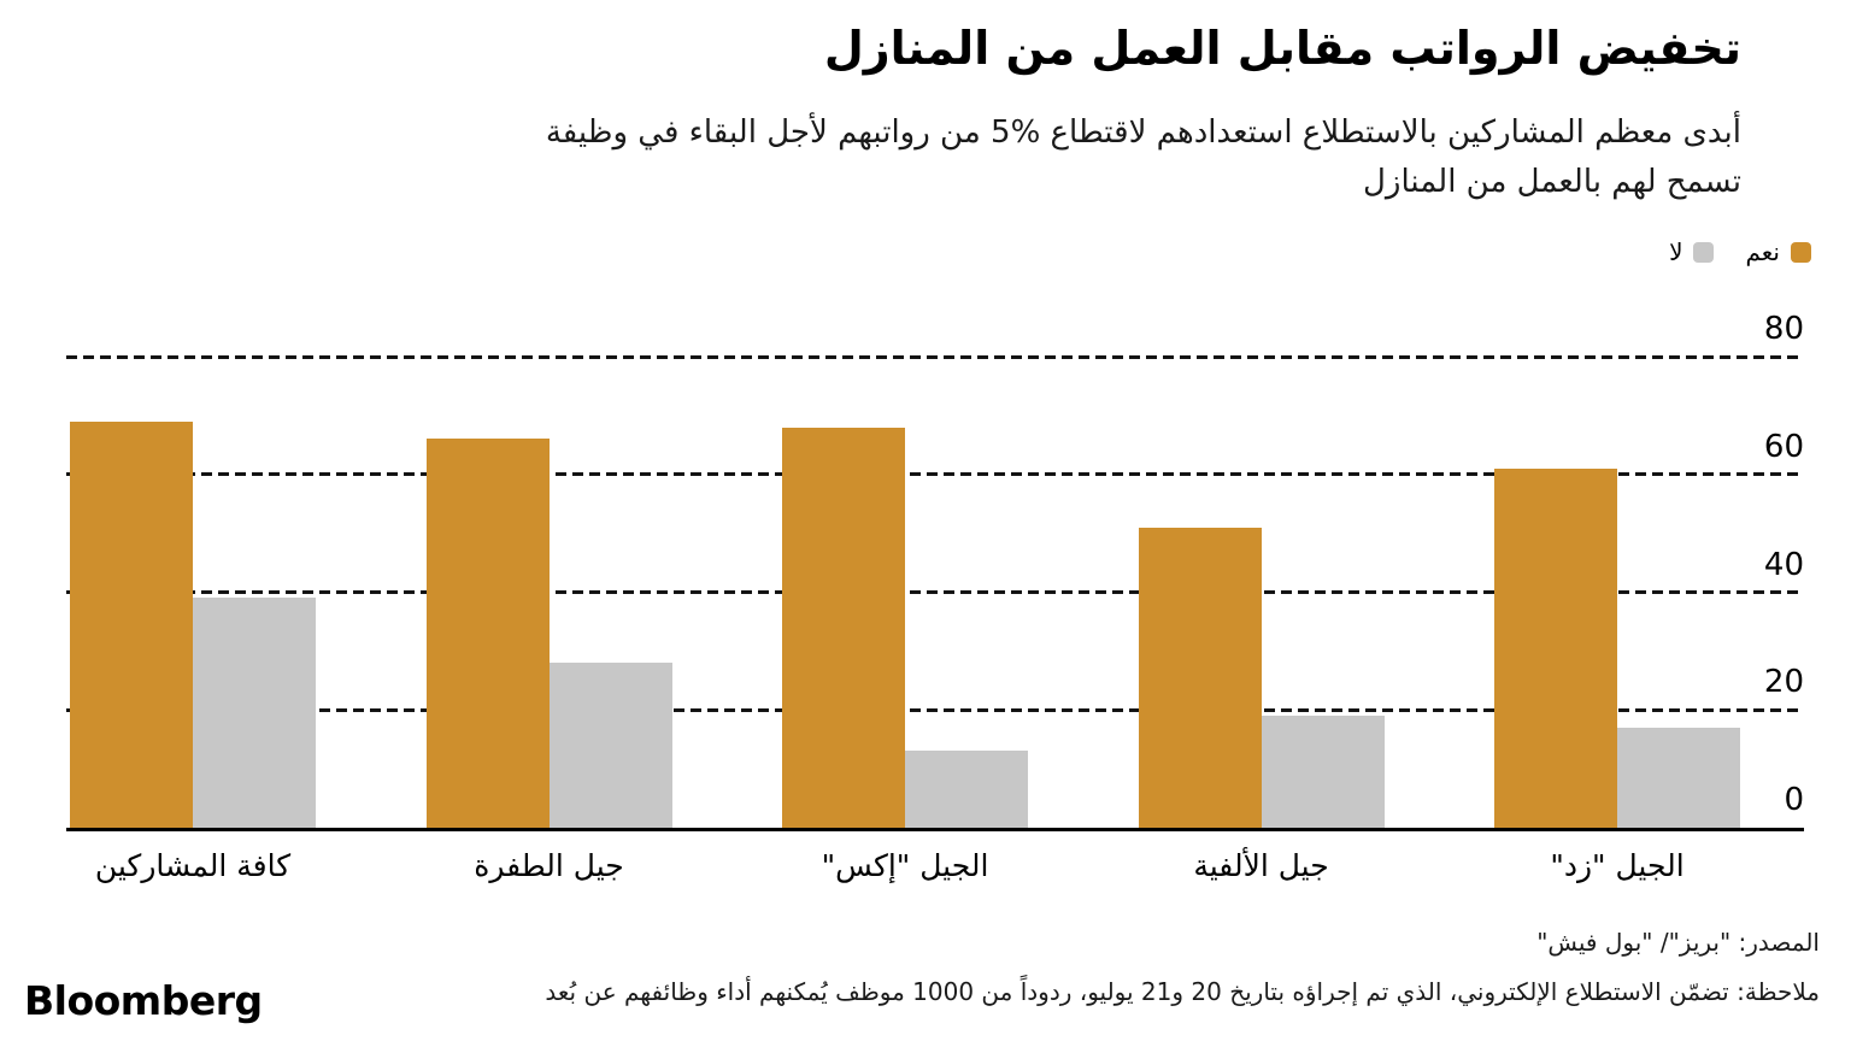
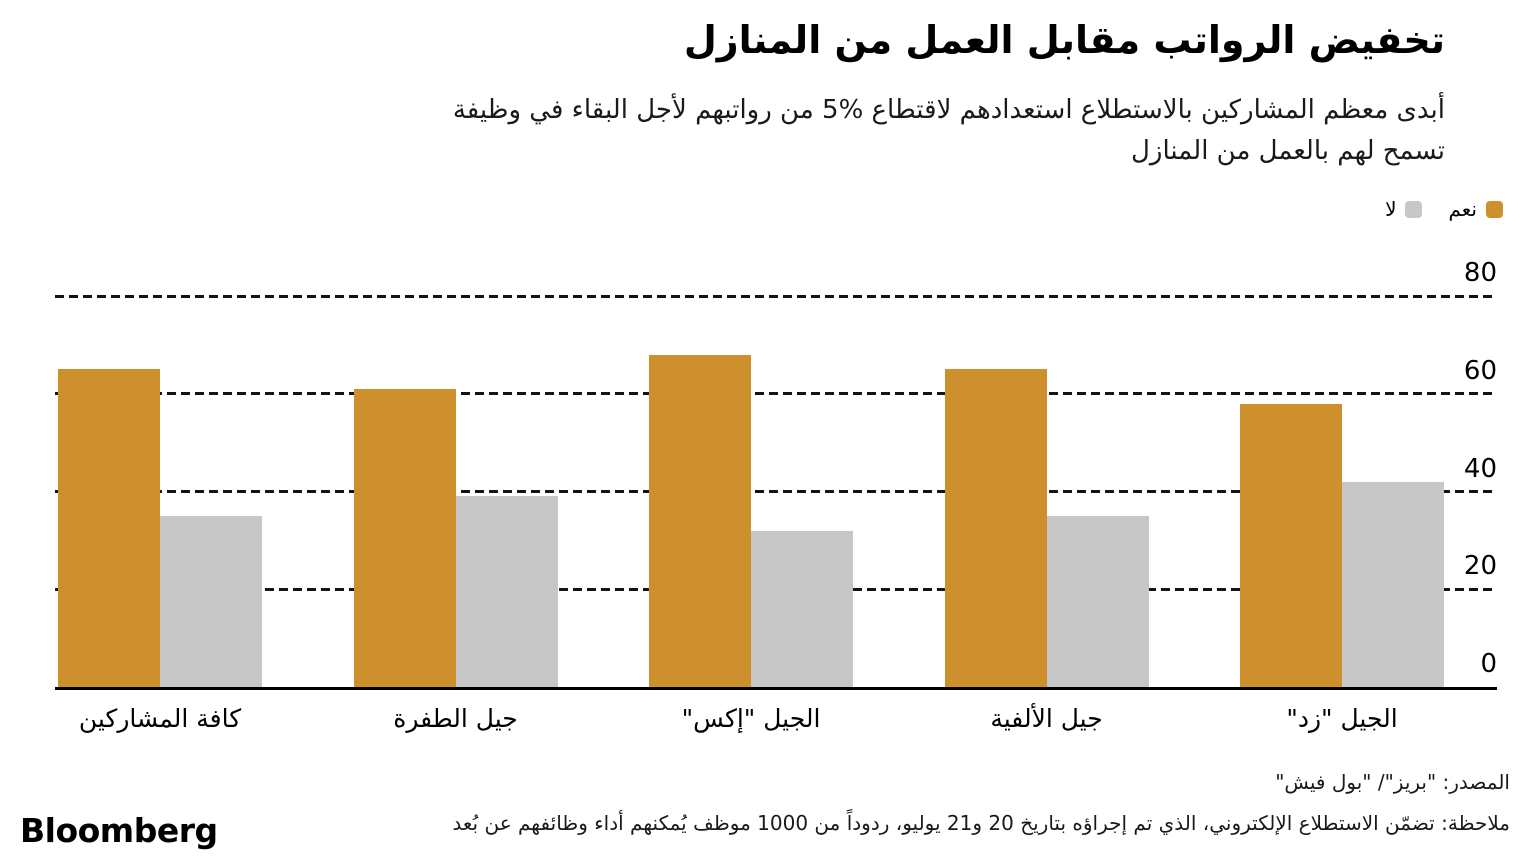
نعم/كافة المشاركين: 69 -> 65
لا/كافة المشاركين: 39 -> 35
نعم/جيل الطفرة: 66 -> 61
لا/جيل الطفرة: 28 -> 39
لا/الجيل "إكس": 13 -> 32
نعم/جيل الألفية: 51 -> 65
لا/جيل الألفية: 19 -> 35
نعم/الجيل "زد": 61 -> 58
لا/الجيل "زد": 17 -> 42
